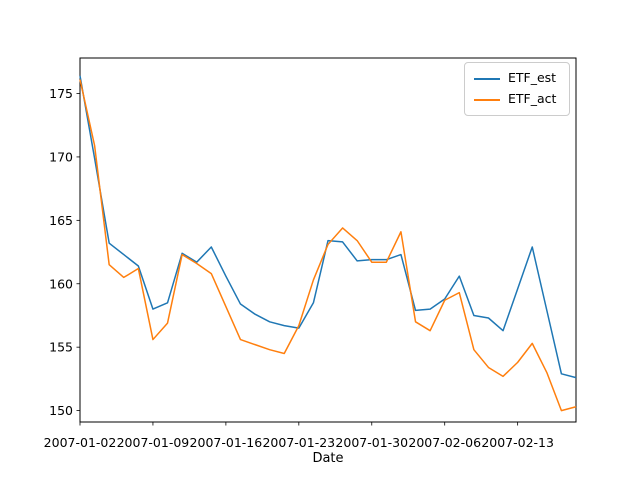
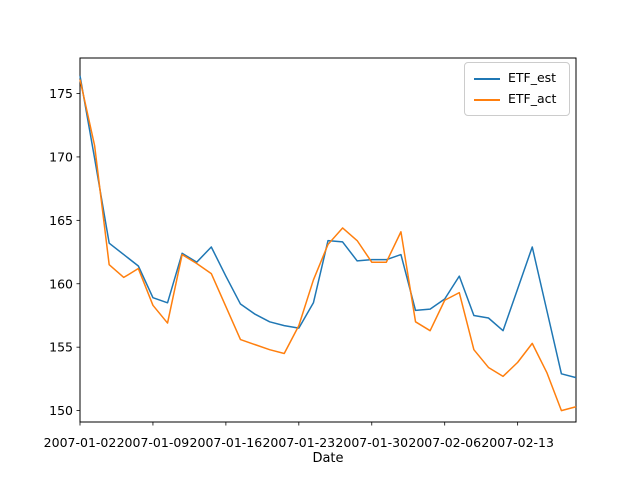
ETF_est/2007-01-09: 158.0 -> 158.9
ETF_act/2007-01-09: 155.6 -> 158.3
